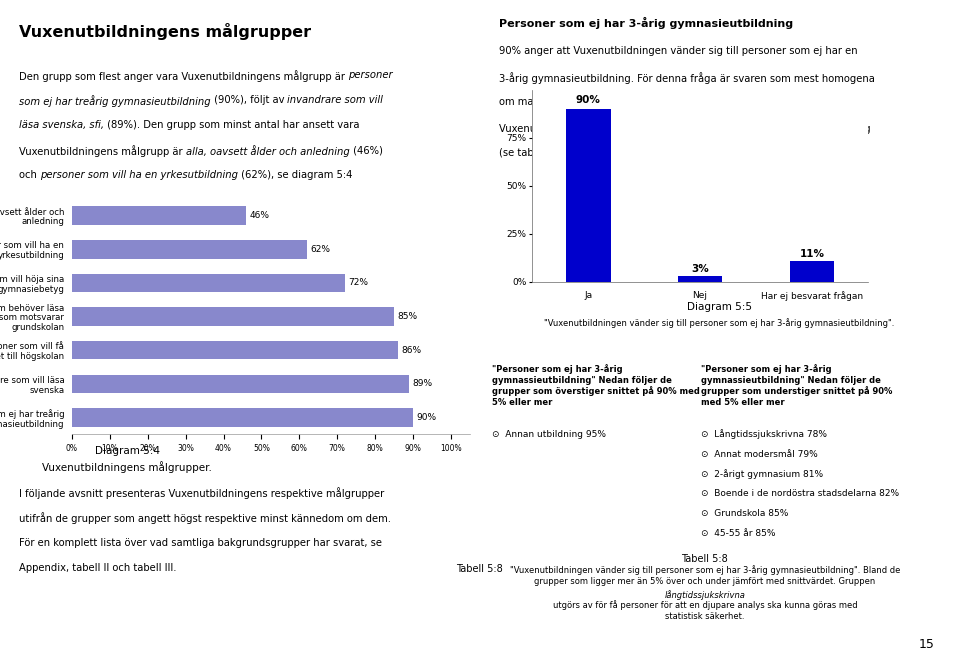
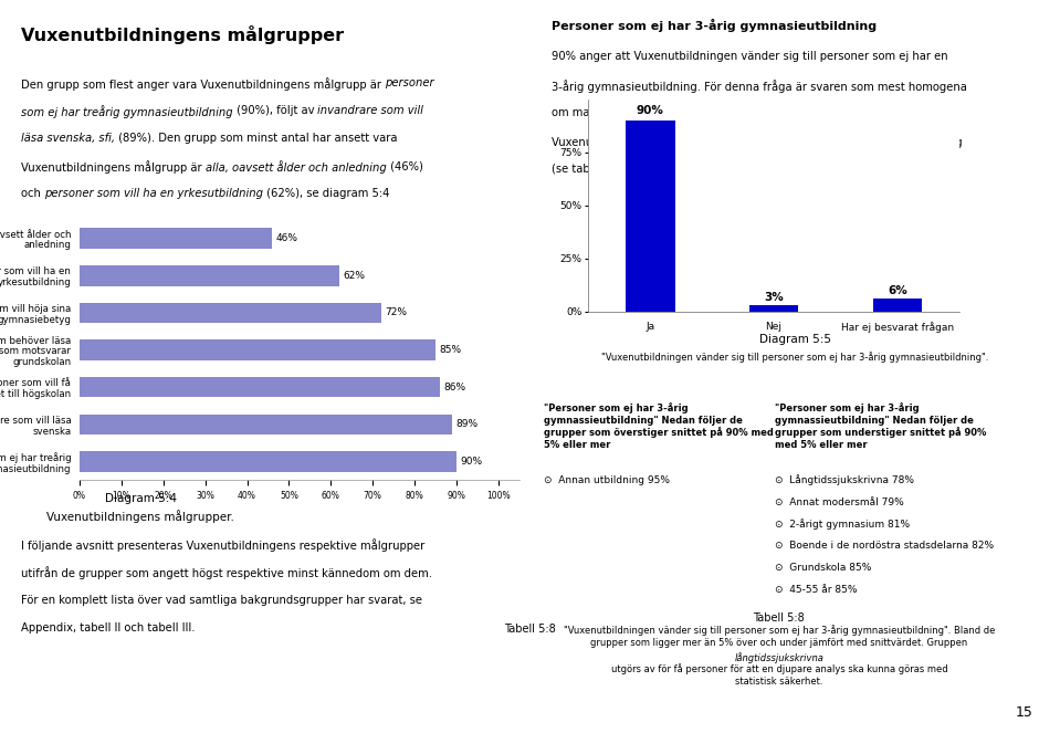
Har ej besvarat frågan: 11% -> 6%
